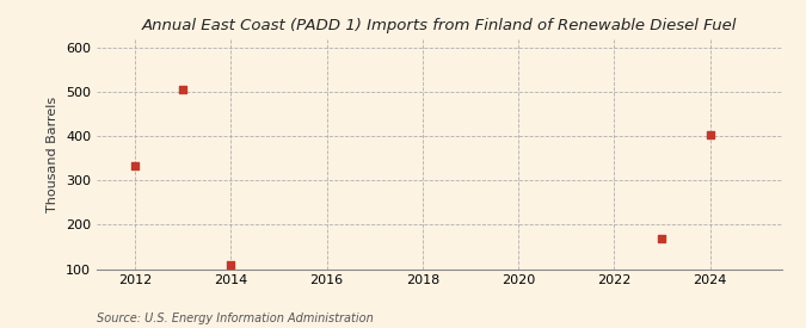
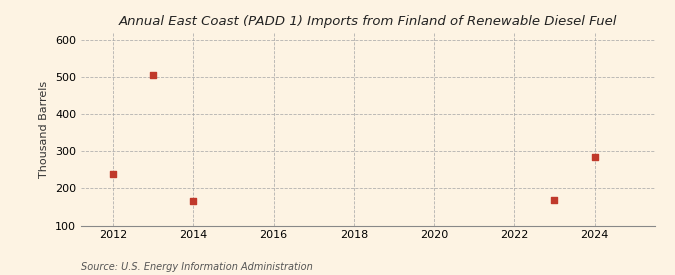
2012: 333 -> 240
2014: 110 -> 165
2024: 403 -> 285
